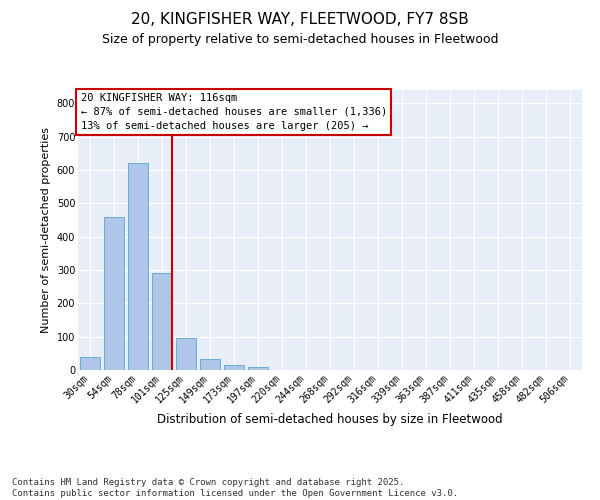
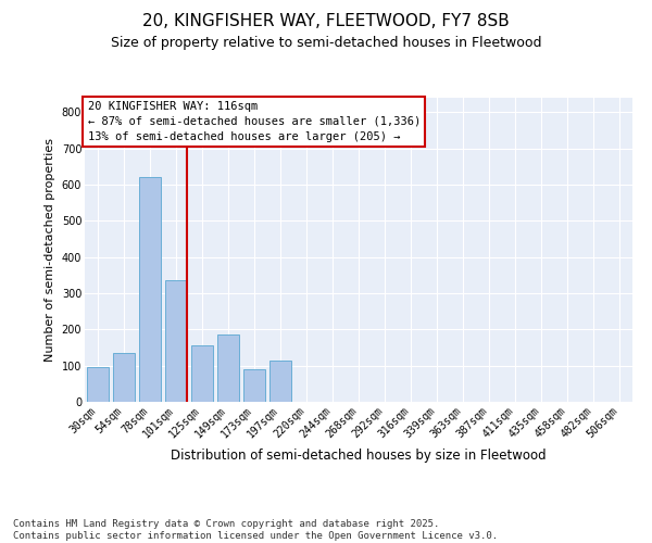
30sqm: 40 -> 95
54sqm: 460 -> 135
101sqm: 290 -> 335
125sqm: 95 -> 155
149sqm: 32 -> 185
173sqm: 15 -> 90
197sqm: 10 -> 115
